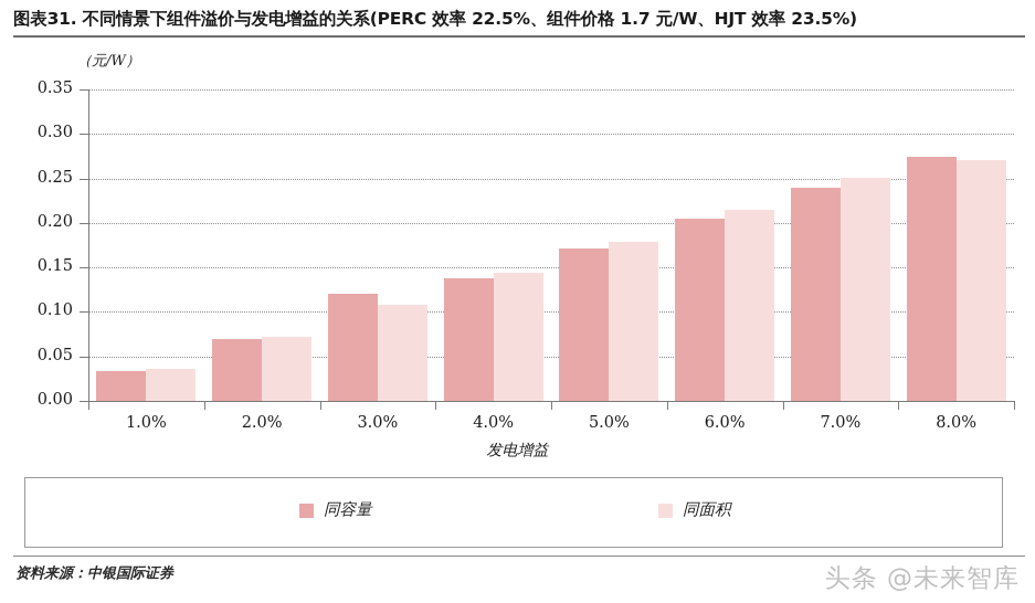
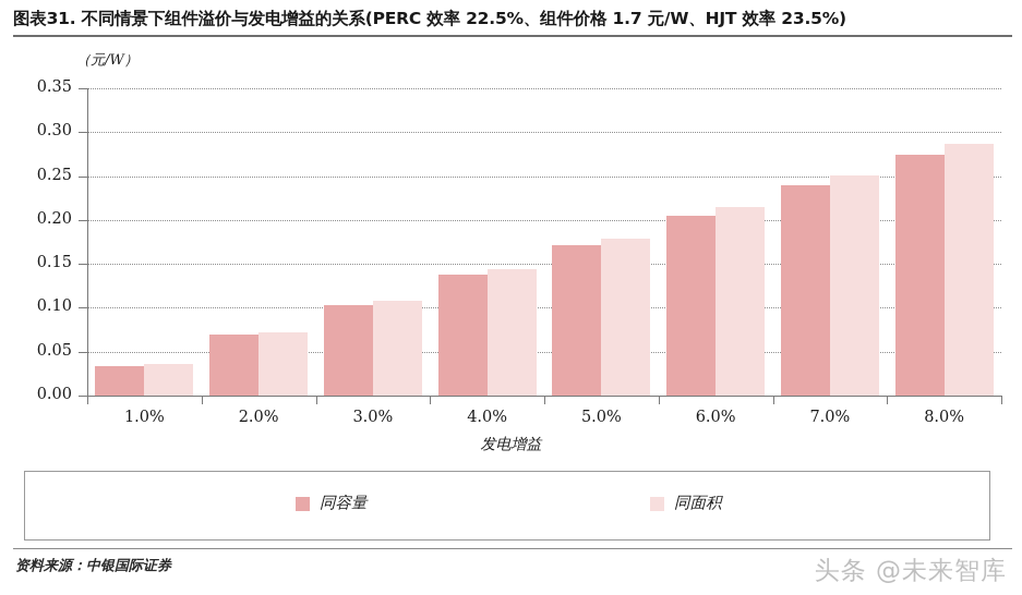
同容量/3.0%: 0.12 -> 0.10
同面积/8.0%: 0.27 -> 0.29
